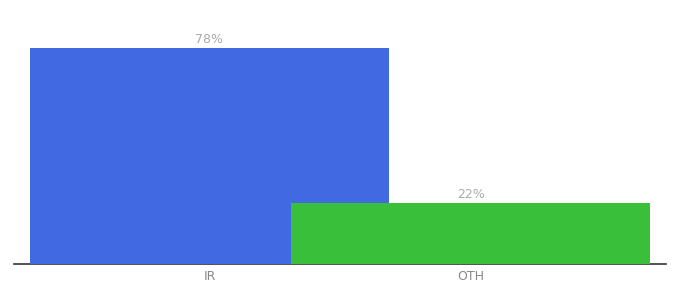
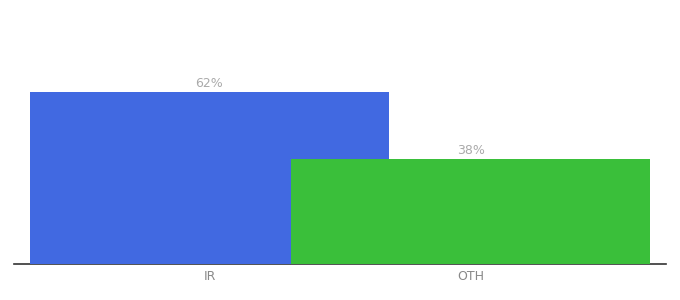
IR: 78% -> 62%
OTH: 22% -> 38%
